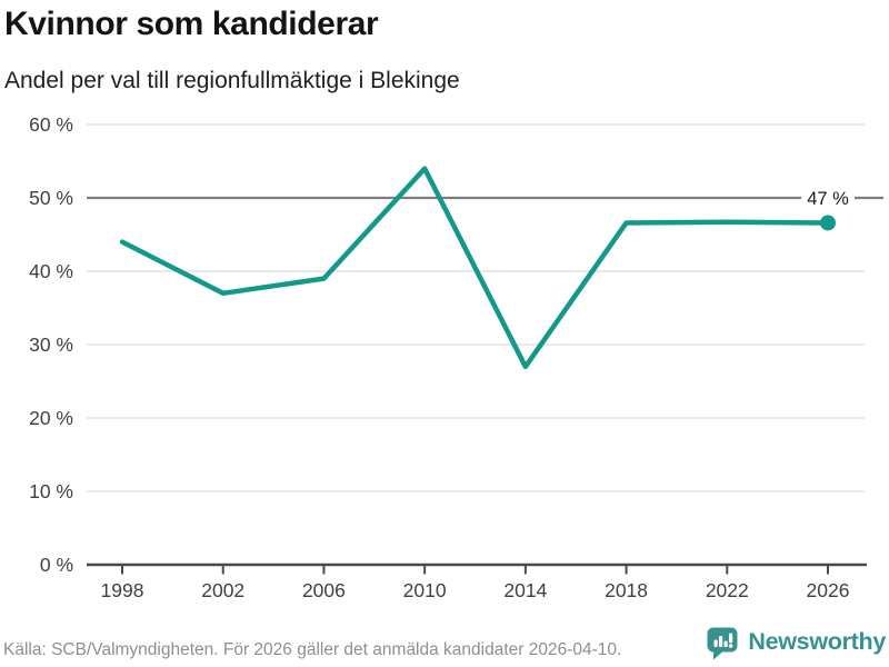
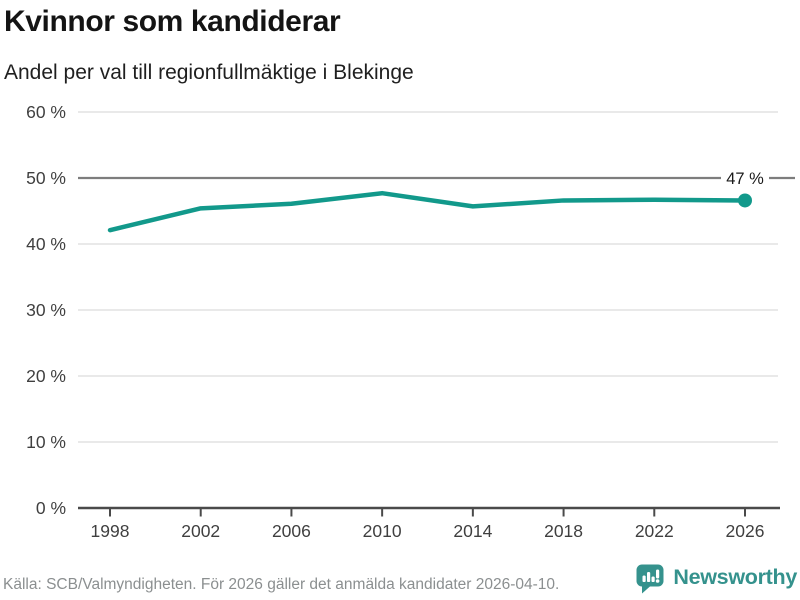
1998: 44% -> 42%
2002: 37% -> 45%
2006: 39% -> 46%
2010: 54% -> 48%
2014: 27% -> 46%
